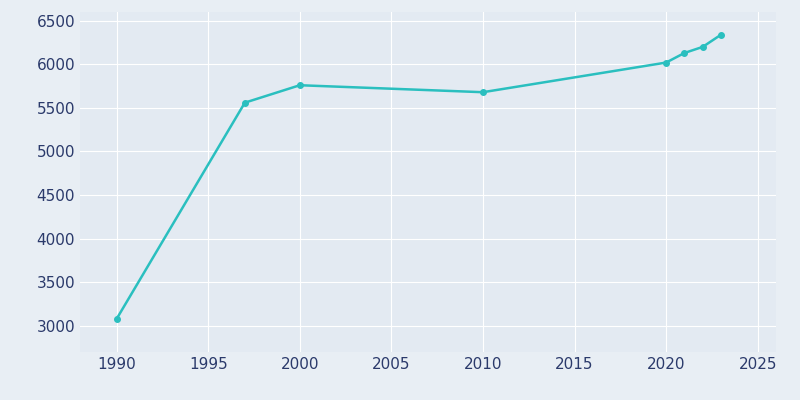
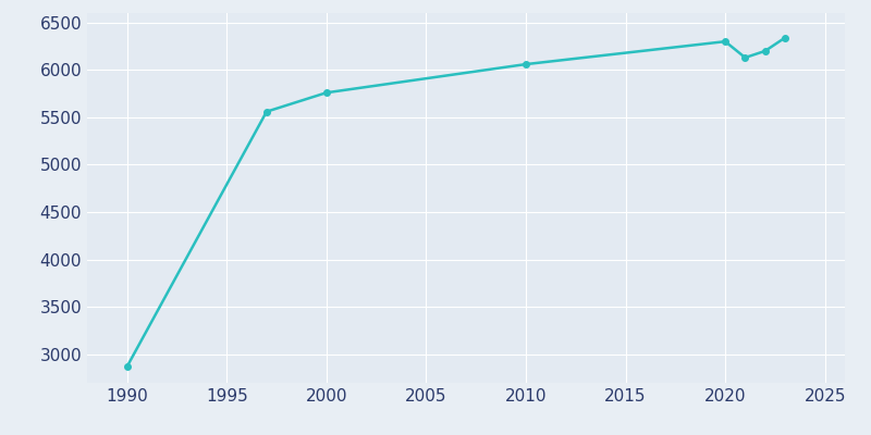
1990: 3080 -> 2870
2010: 5680 -> 6060
2020: 6020 -> 6300
